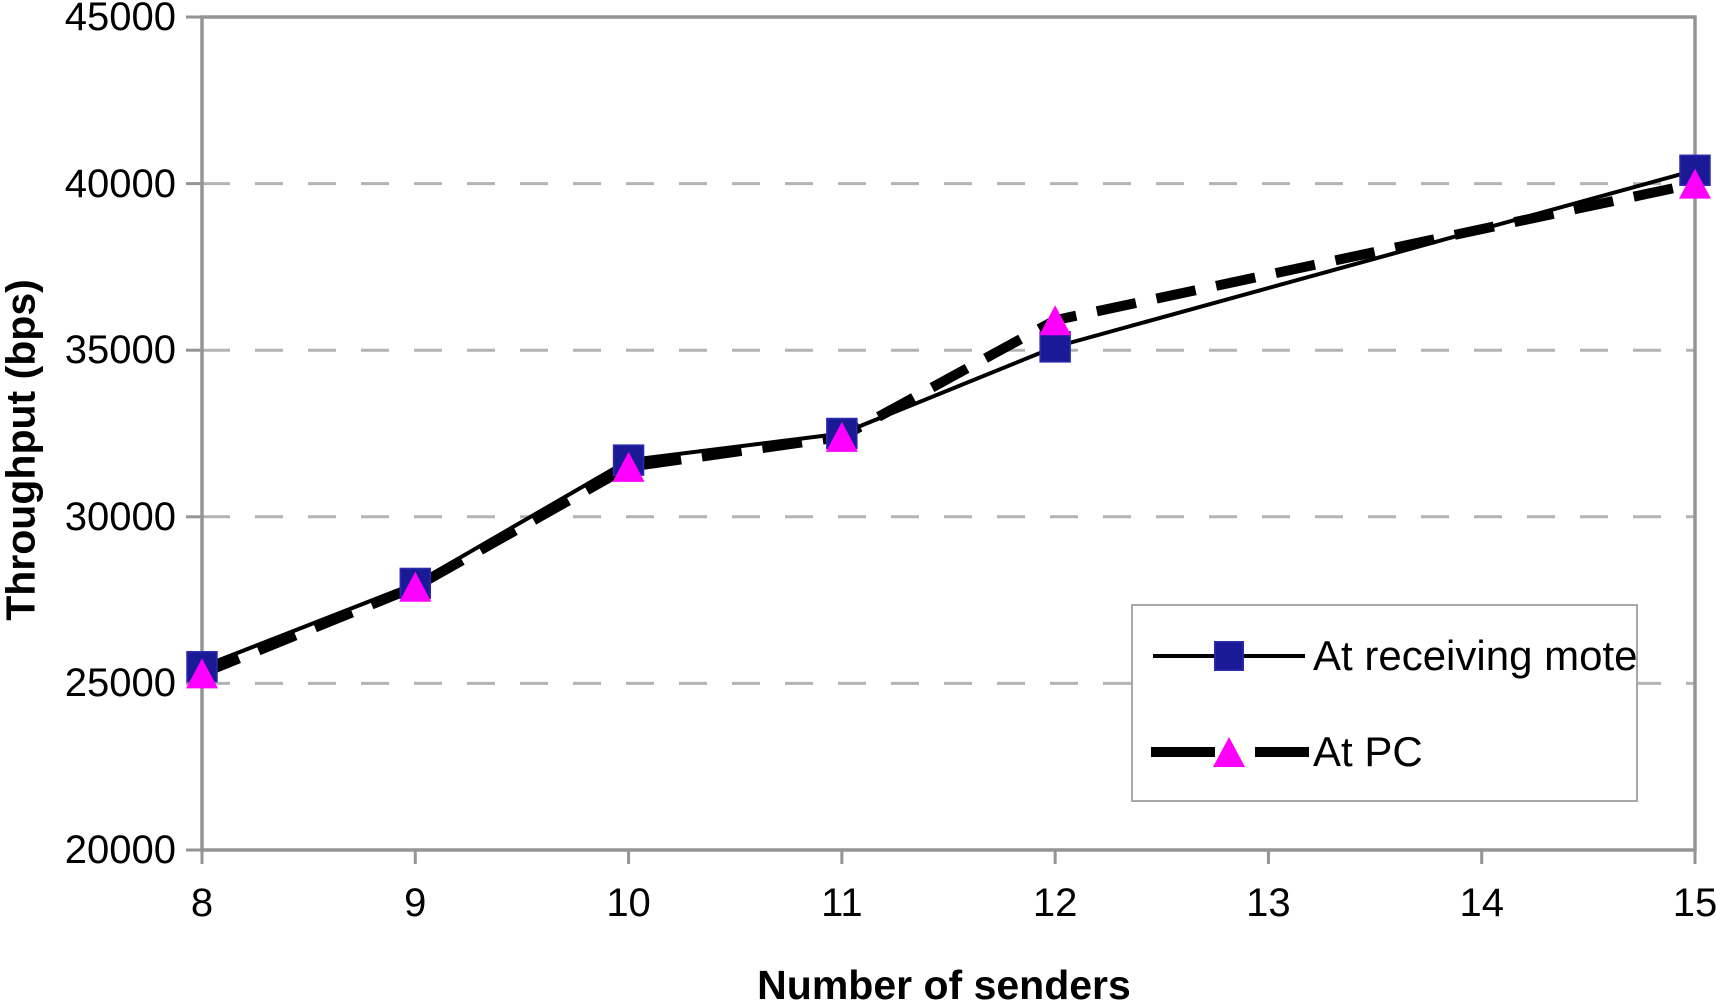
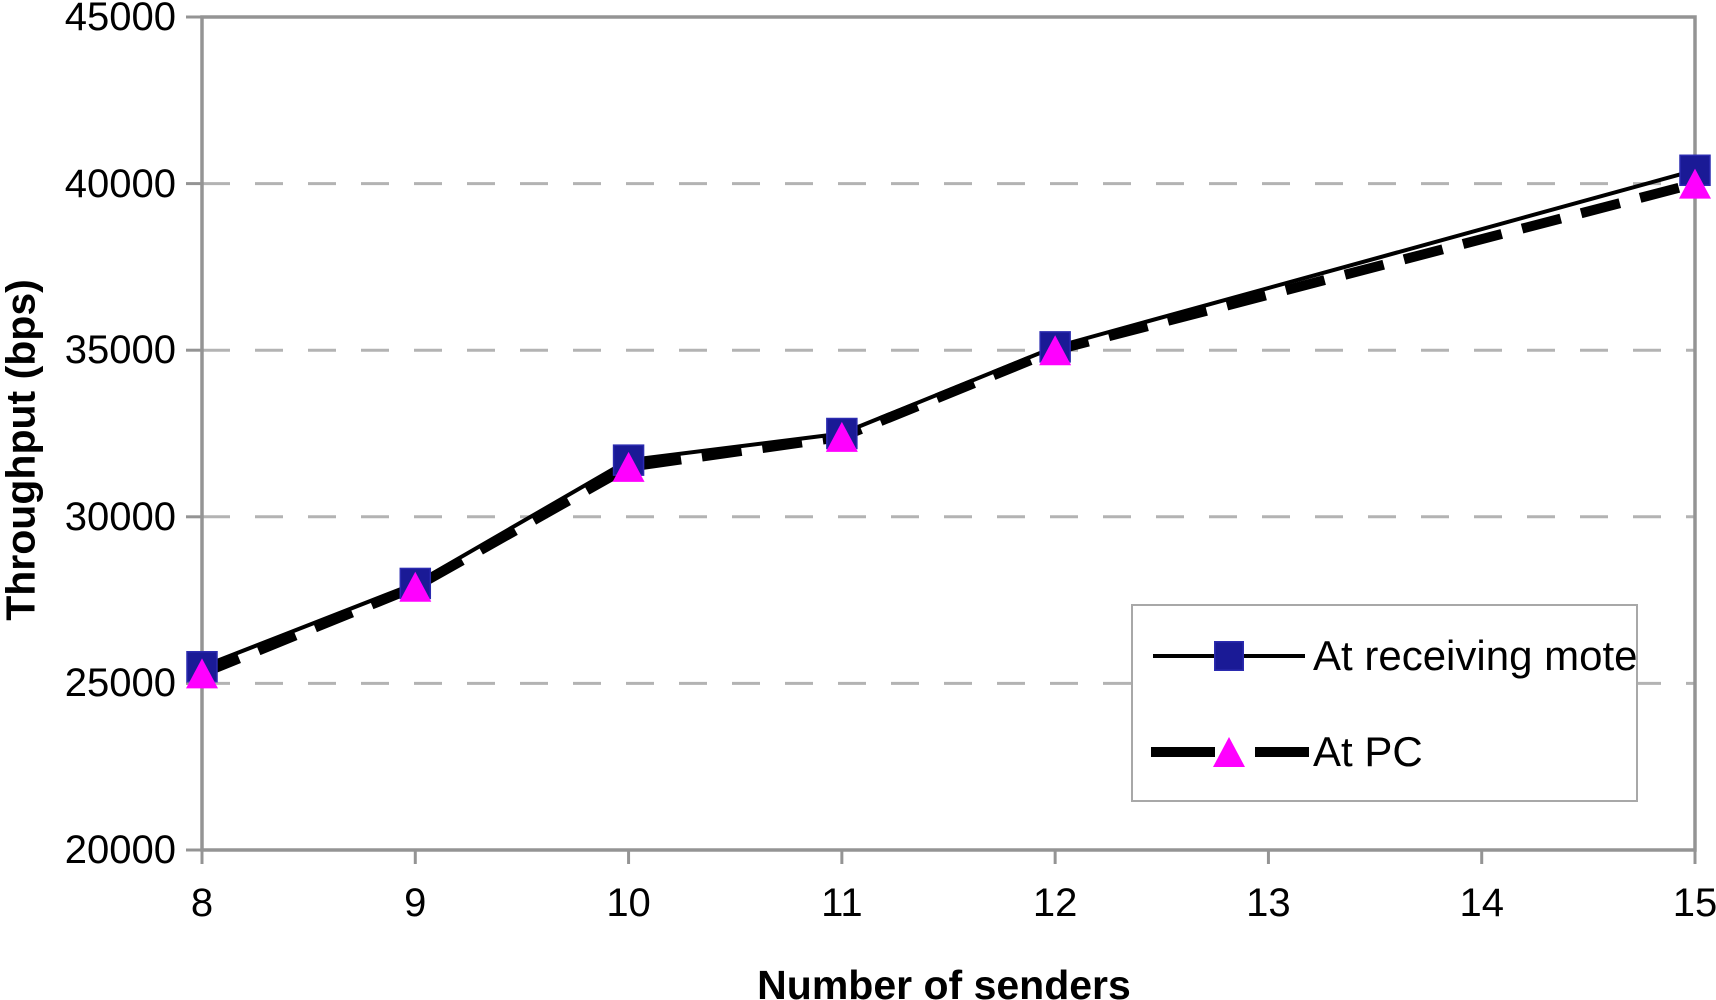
At PC/12: 35900 -> 35000
